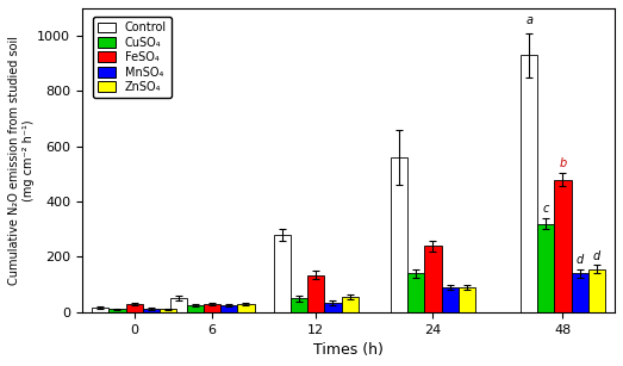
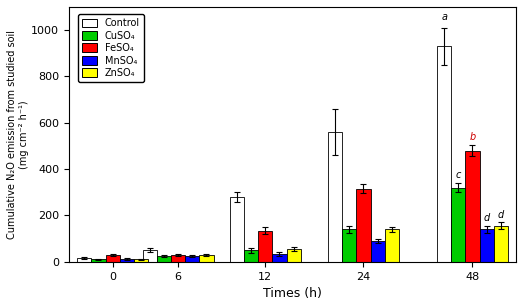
FeSO₄/24: 240 -> 315
ZnSO₄/24: 90 -> 140
